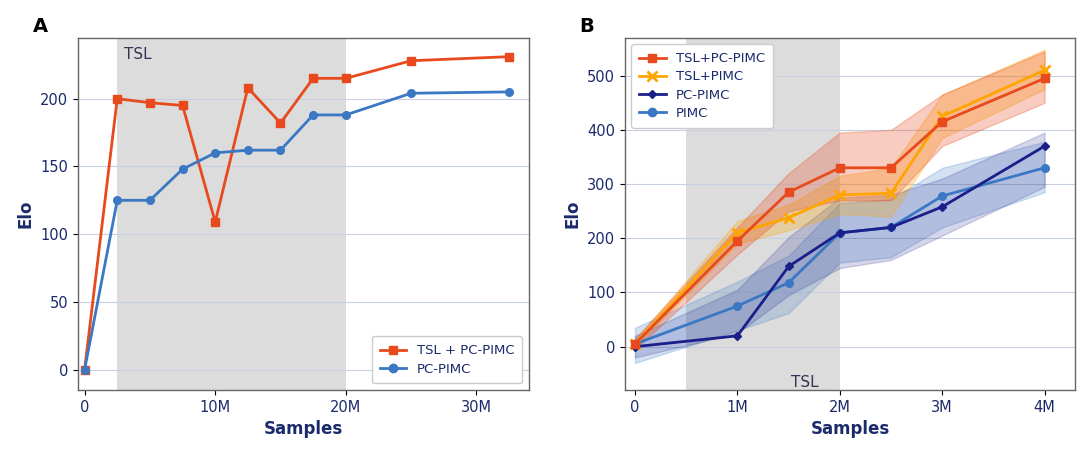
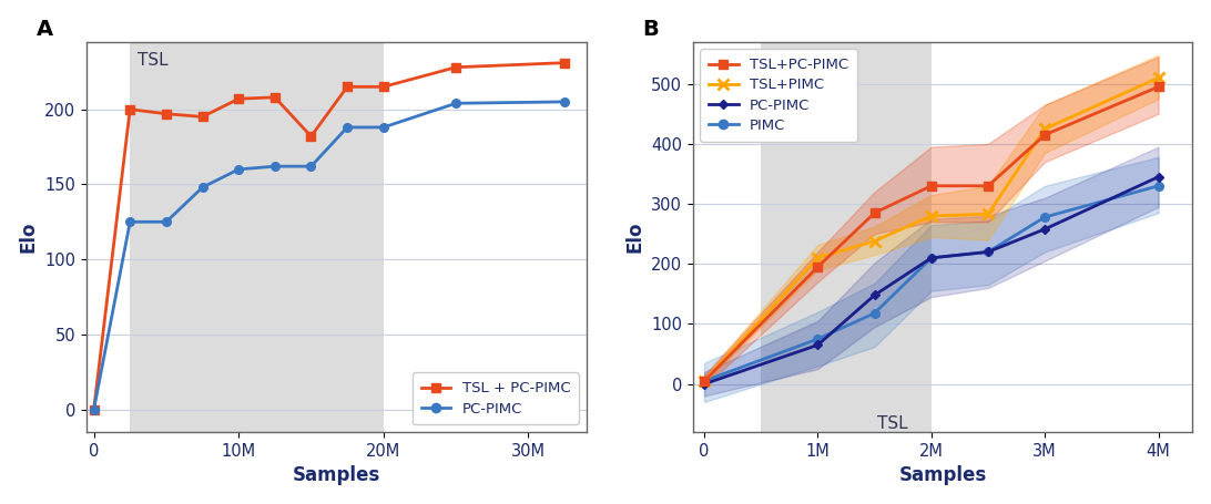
TSL + PC-PIMC/10M: 109 -> 207
PC-PIMC/1M: 20 -> 65
PC-PIMC/4M: 370 -> 345
